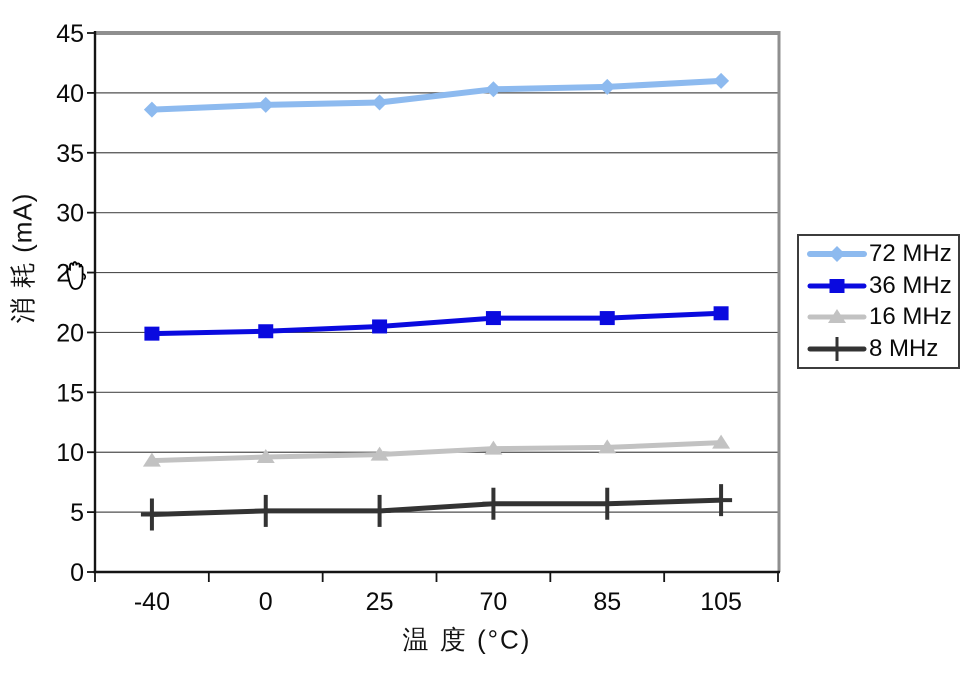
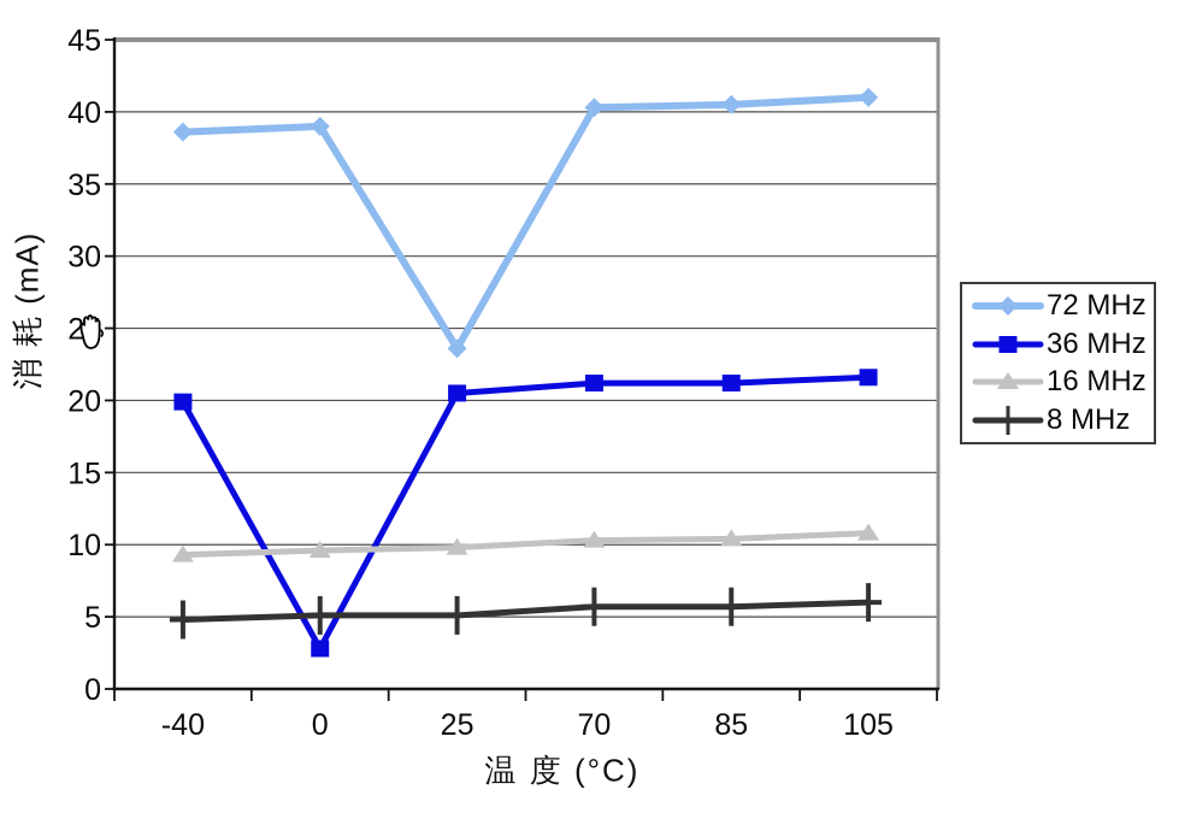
36 MHz/0: 20.1 -> 2.8
72 MHz/25: 39.2 -> 23.6
